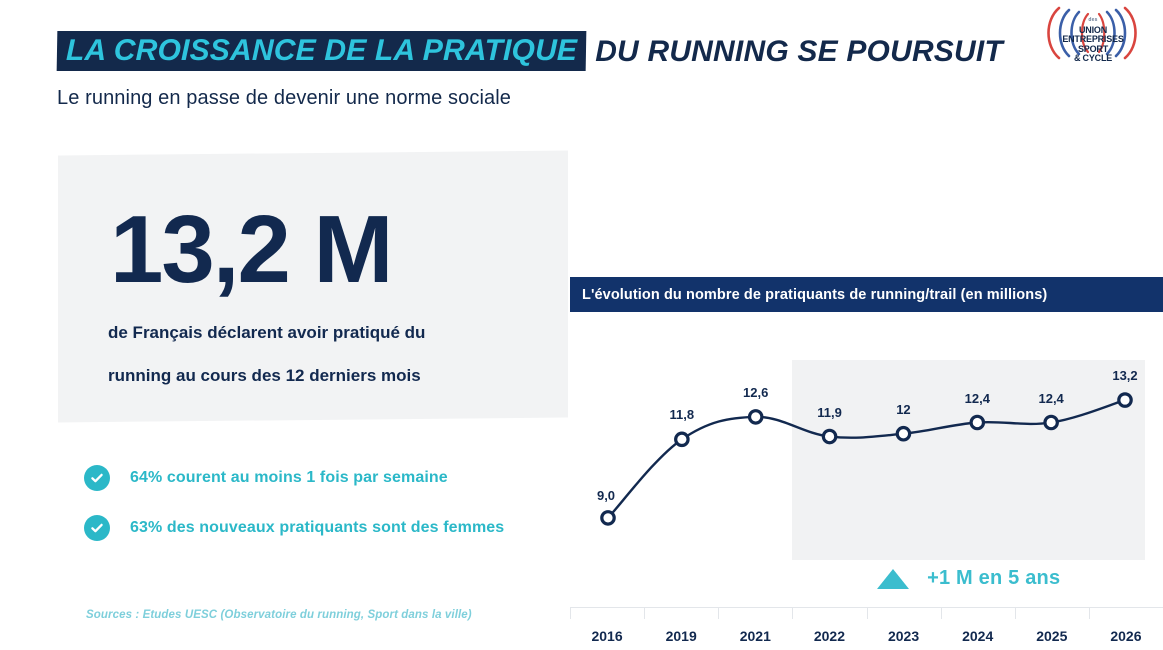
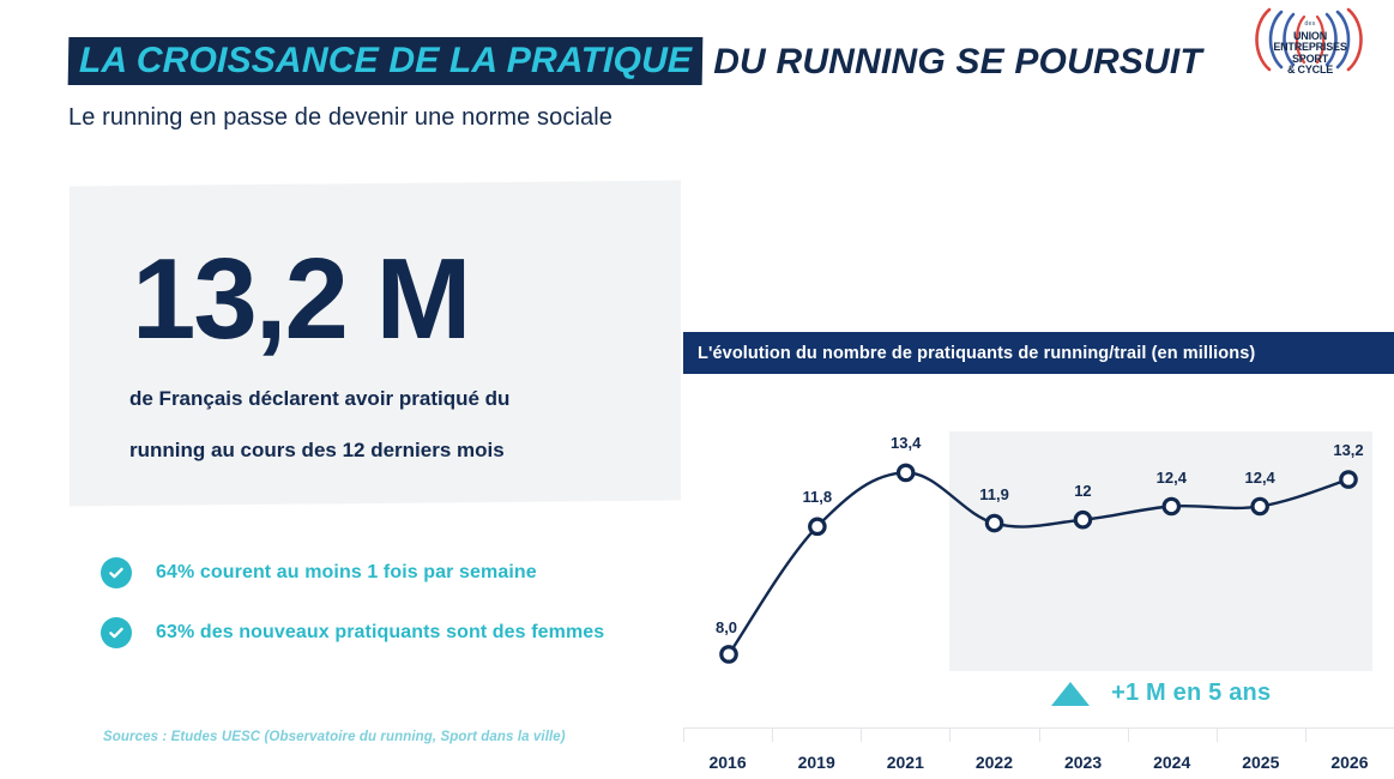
2016: 9,0 -> 8,0
2021: 12,6 -> 13,4
